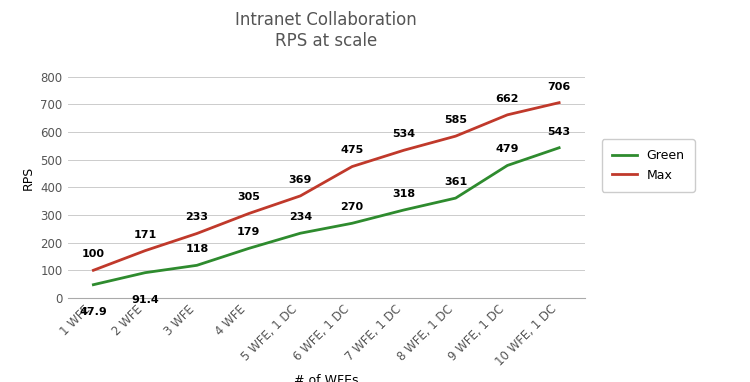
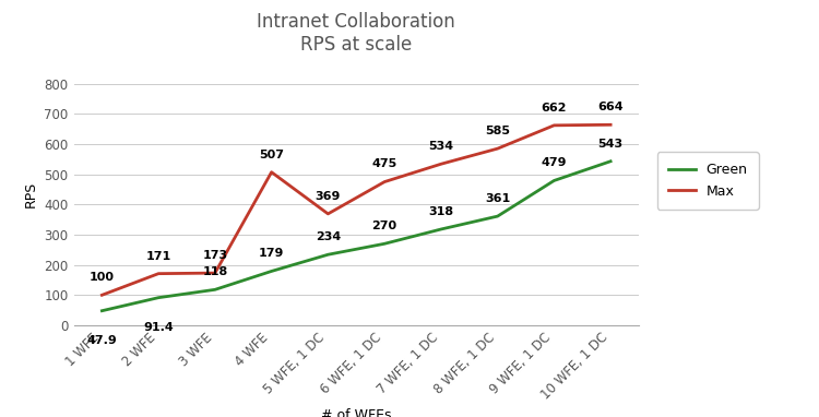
Max/3 WFE: 233 -> 173
Max/4 WFE: 305 -> 507
Max/10 WFE, 1 DC: 706 -> 664
